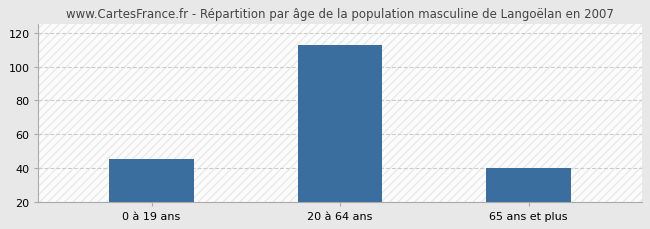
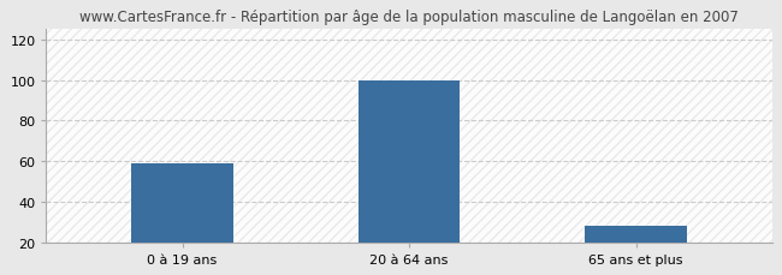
0 à 19 ans: 45 -> 59
20 à 64 ans: 113 -> 100
65 ans et plus: 40 -> 28
